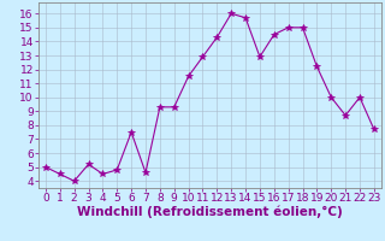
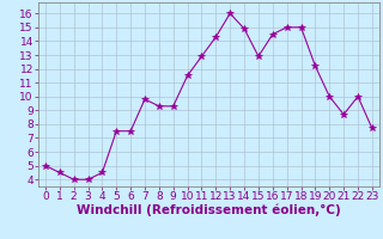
3: 5.2 -> 4.0
5: 4.8 -> 7.5
7: 4.6 -> 9.8
14: 15.7 -> 14.9
